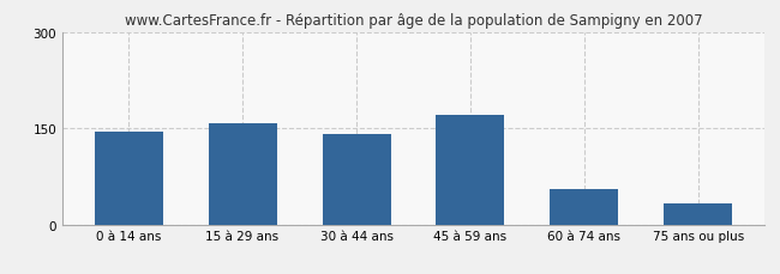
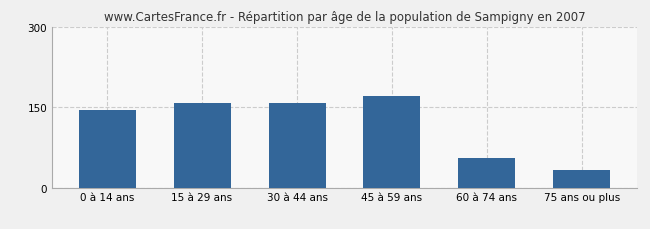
30 à 44 ans: 141 -> 158
